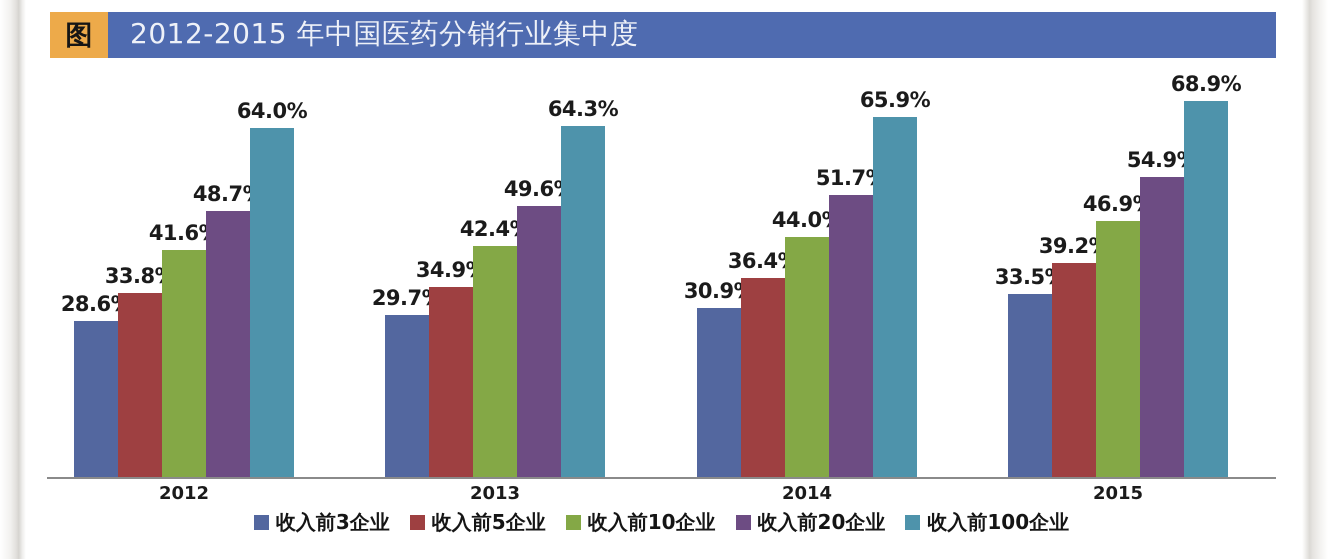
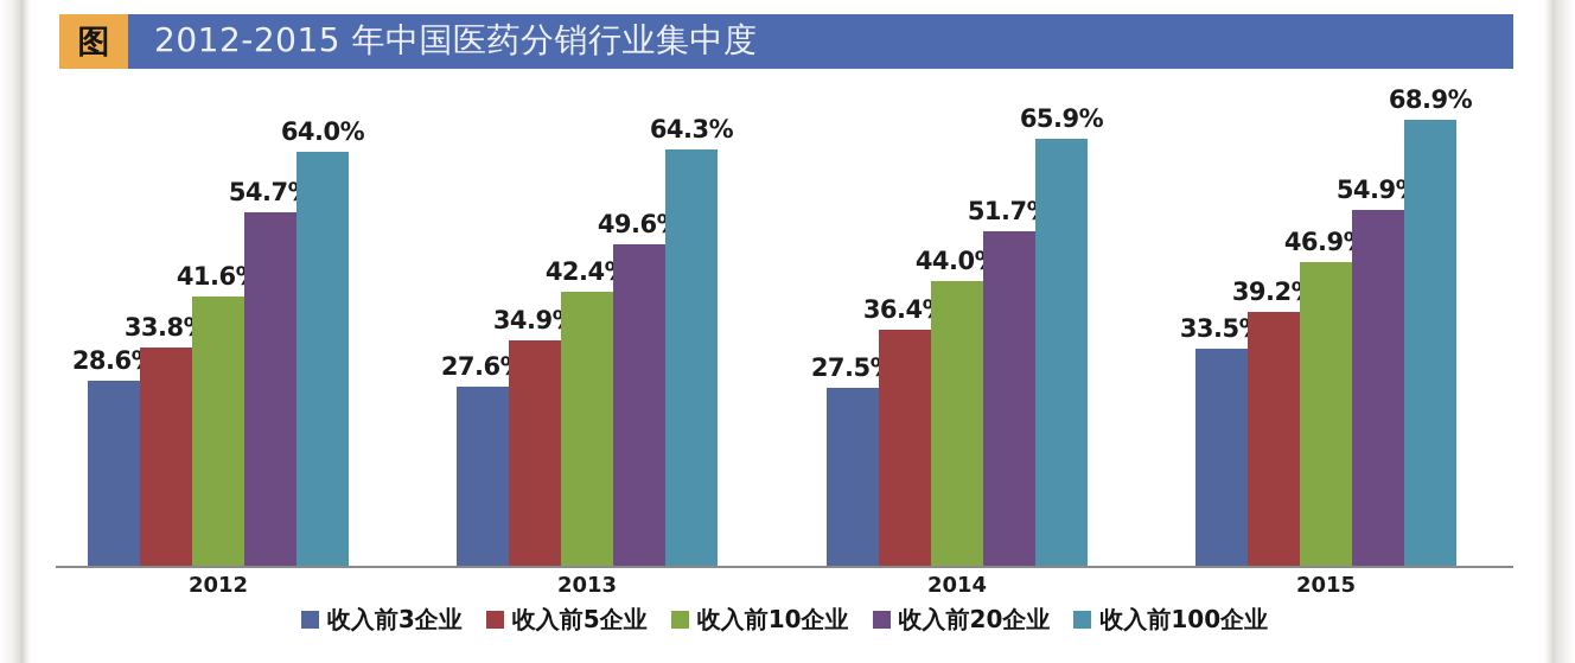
收入前20企业/2012: 48.7% -> 54.7%
收入前3企业/2013: 29.7% -> 27.6%
收入前3企业/2014: 30.9% -> 27.5%
